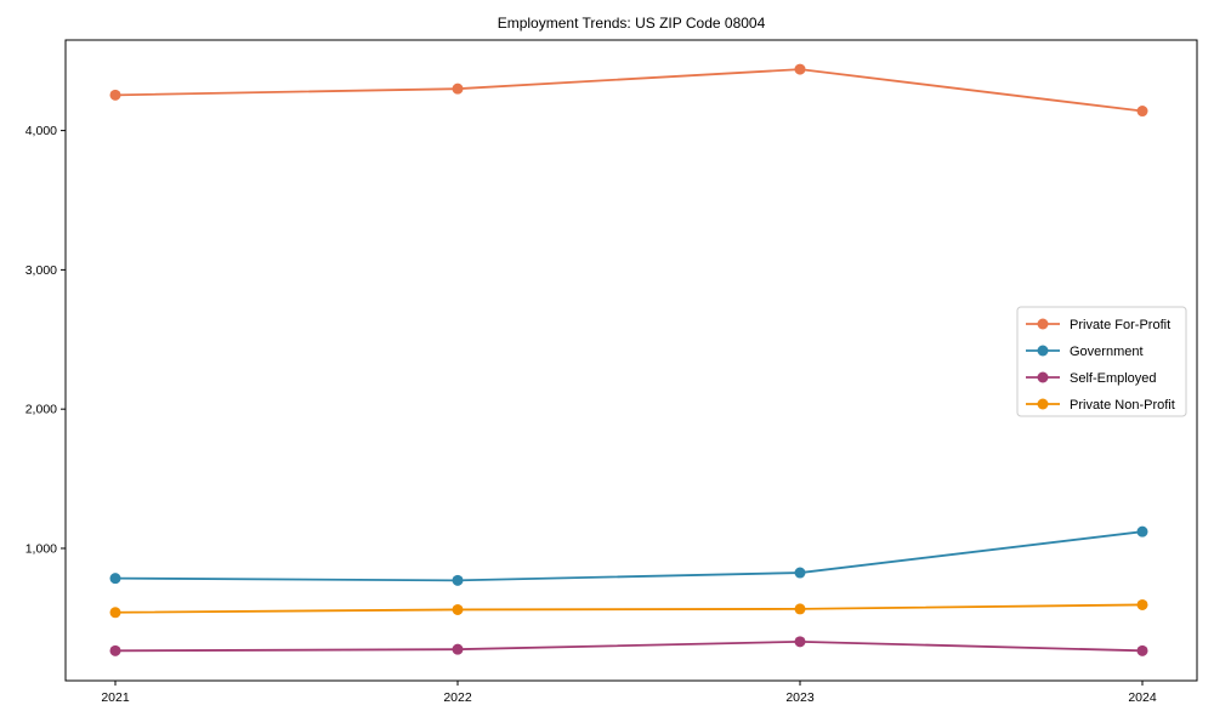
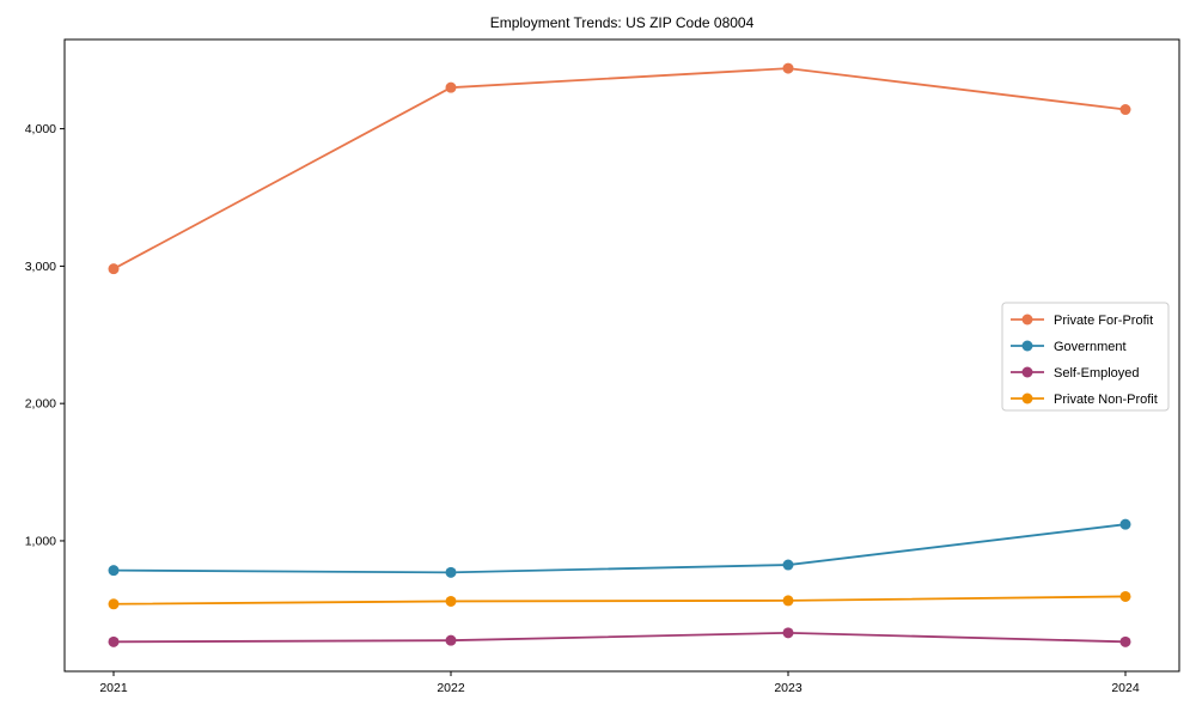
Private For-Profit/2021: 4260 -> 2980
